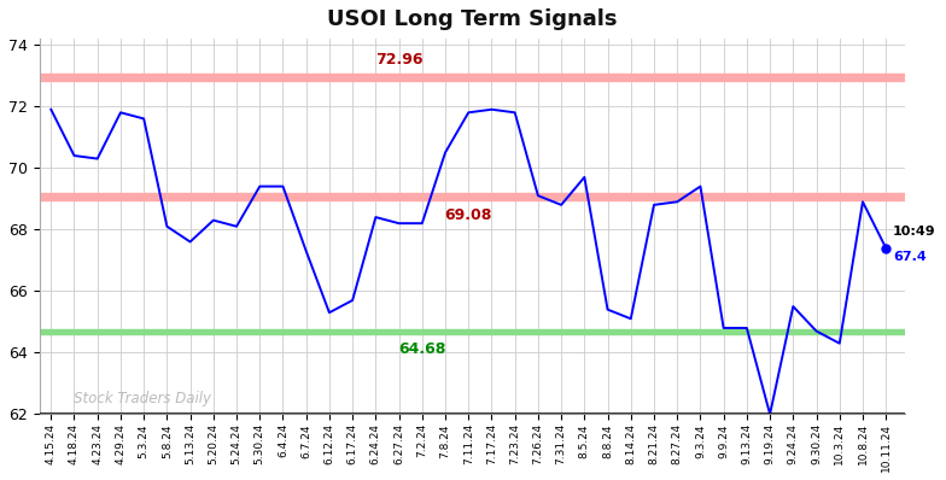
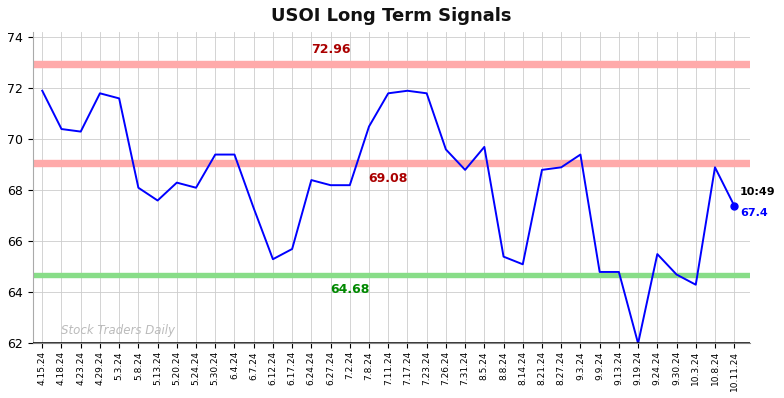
7.26.24: 69.1 -> 69.6
